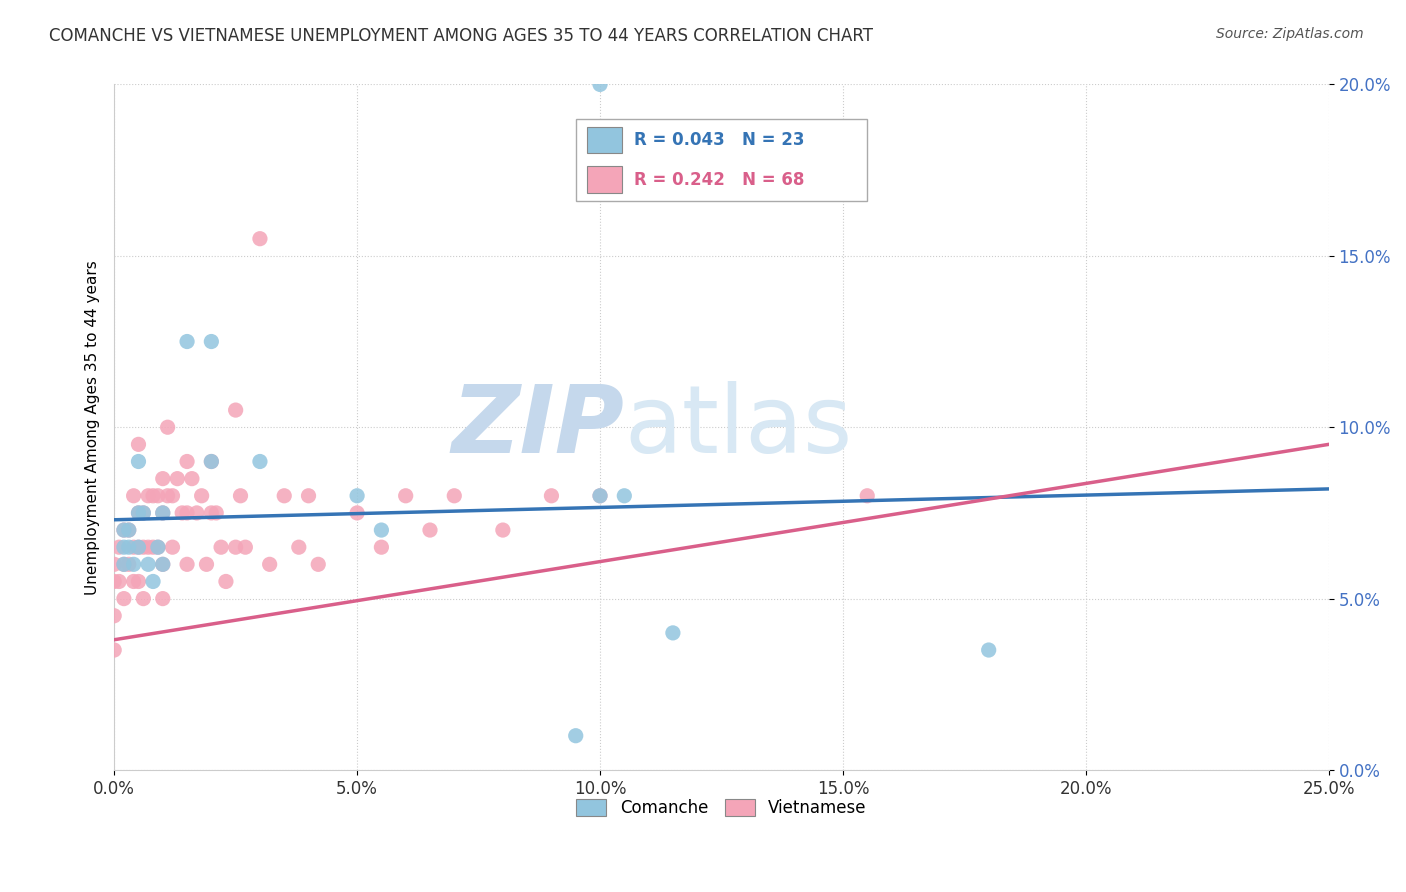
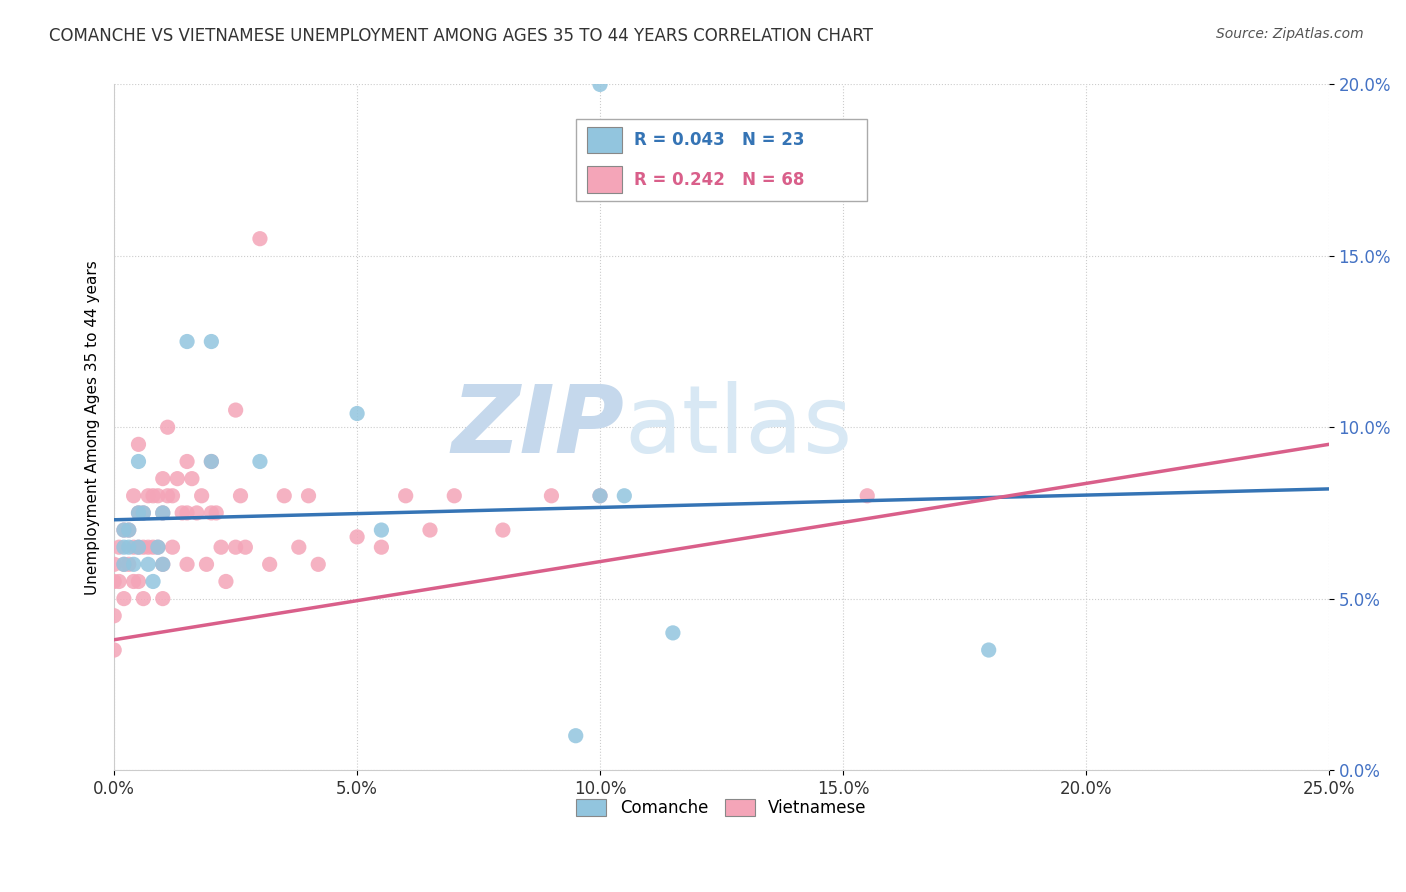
Comanche/5.0%: 8.0% -> 10.4%
Vietnamese/5.0%: 7.5% -> 6.8%
